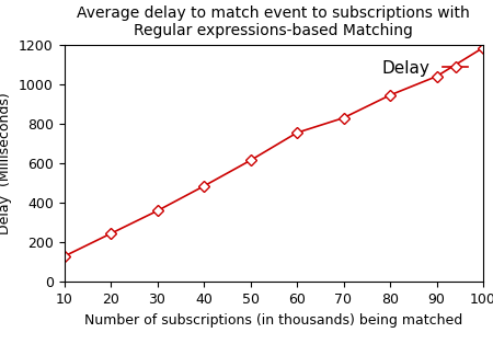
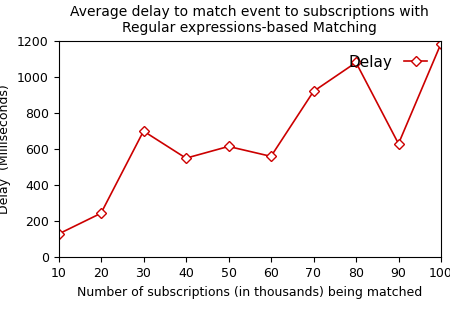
30: 360 -> 700
40: 480 -> 550
60: 760 -> 560
70: 830 -> 920
80: 940 -> 1080
90: 1040 -> 630
